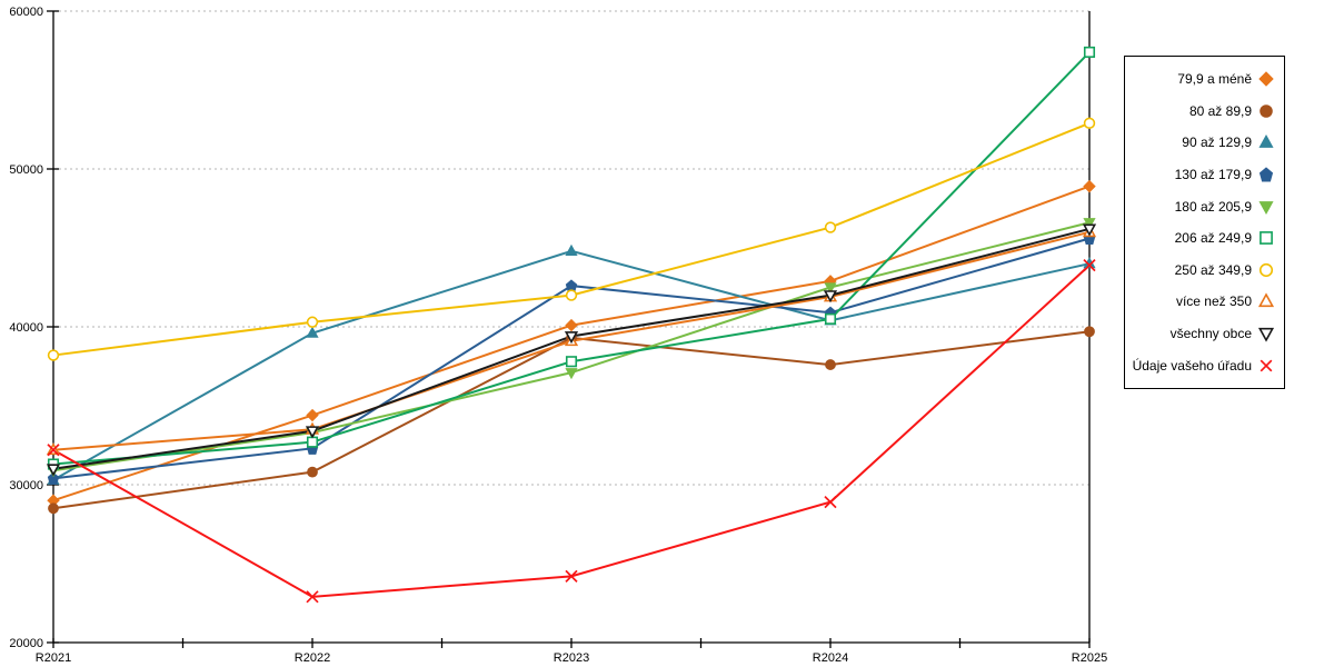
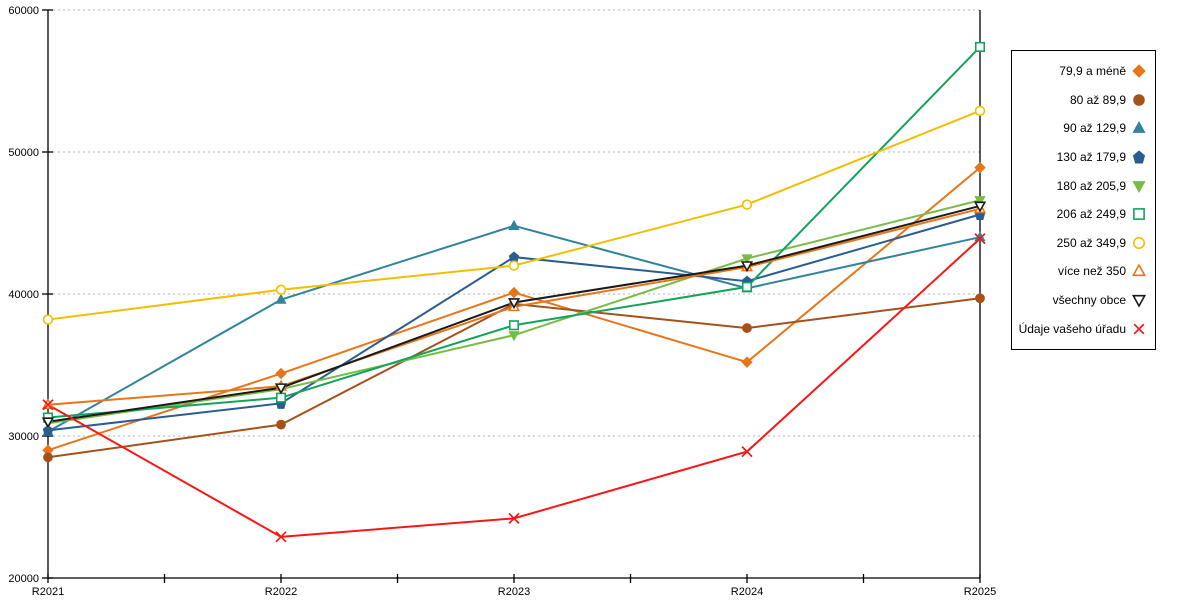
79,9 a méně/R2024: 42900 -> 35200
